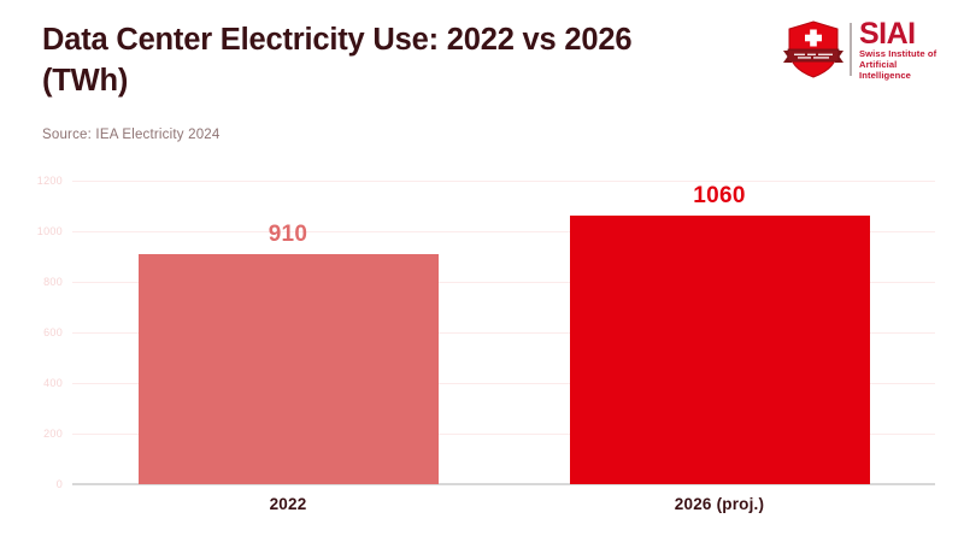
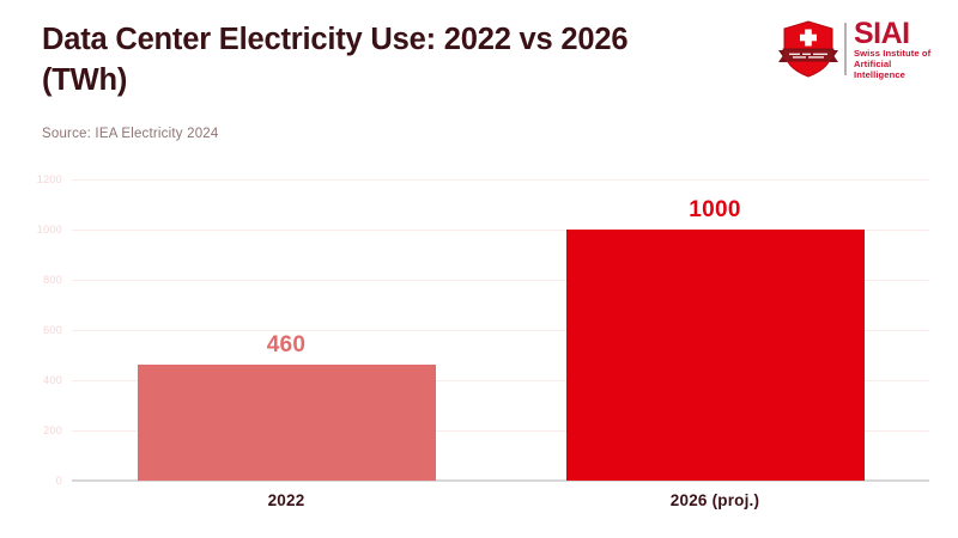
2022: 910 -> 460
2026 (proj.): 1060 -> 1000
